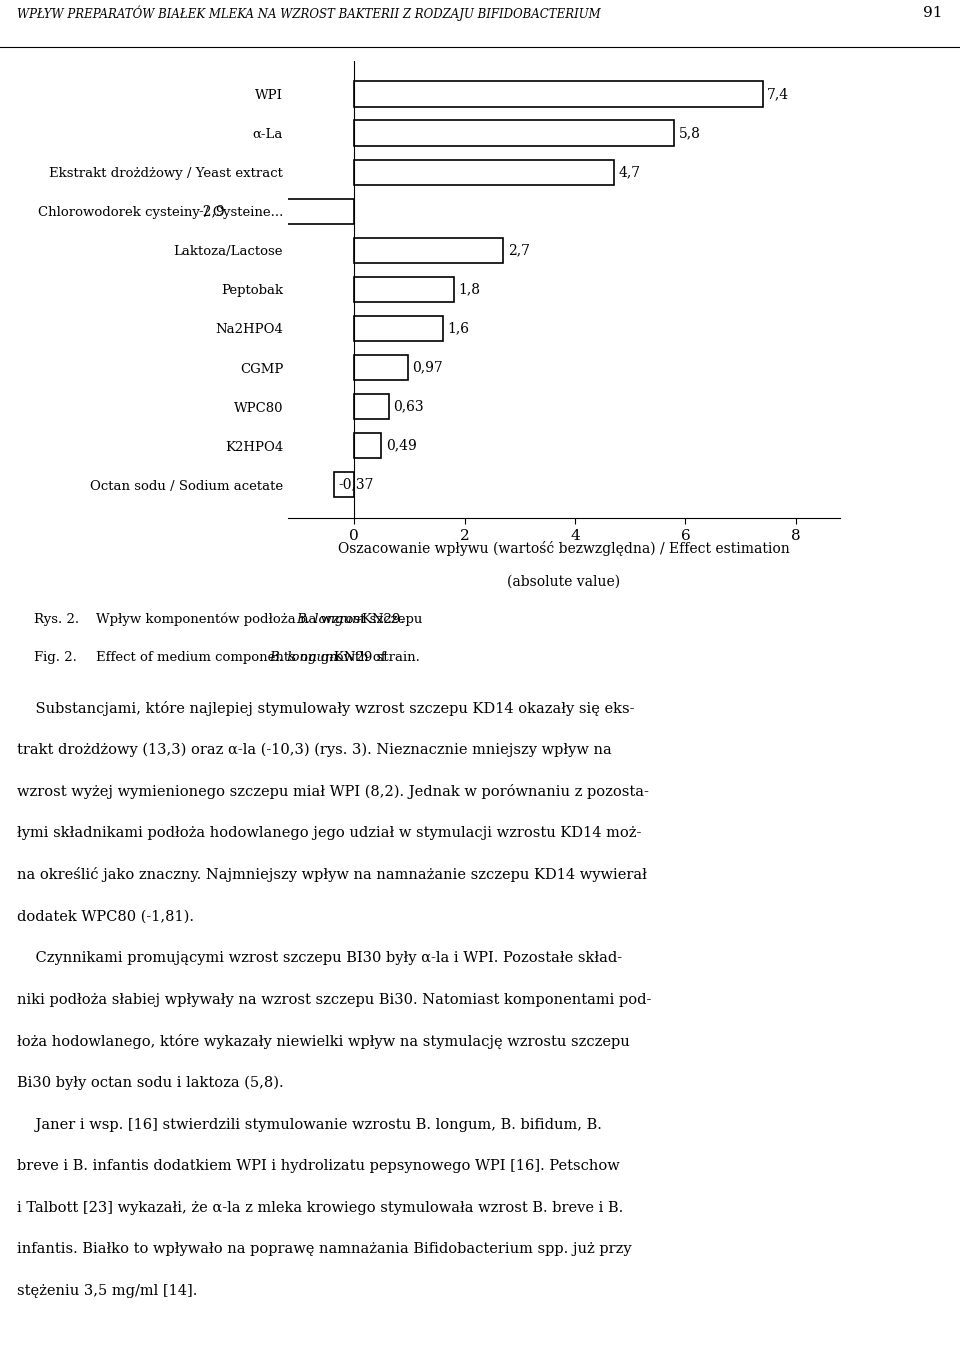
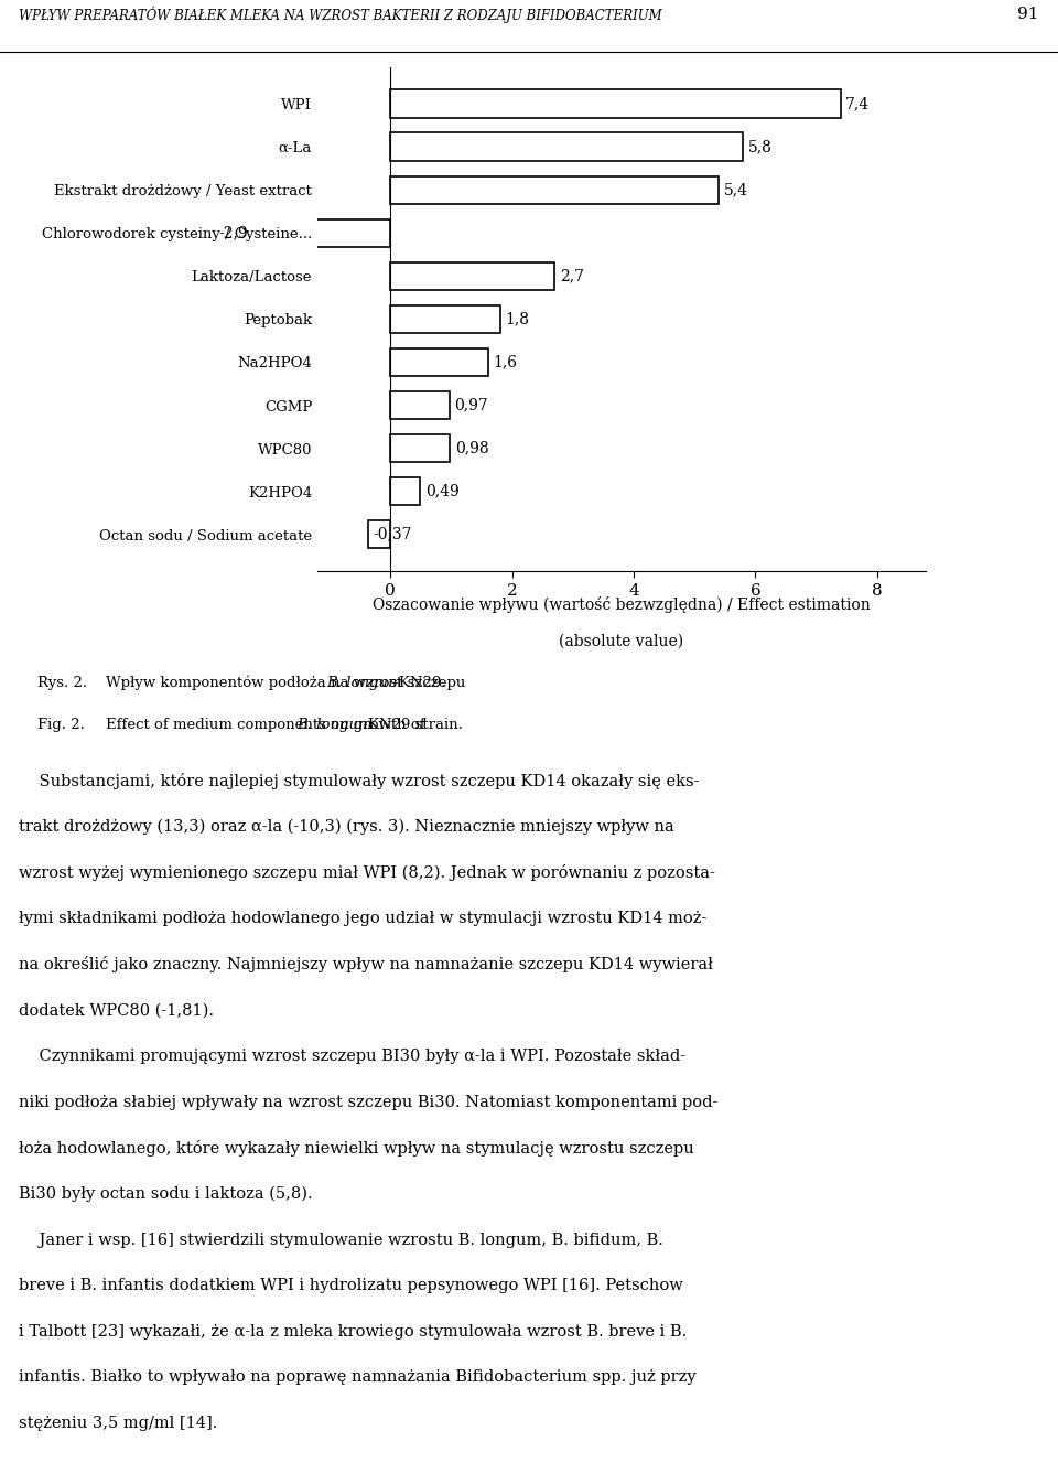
Ekstrakt drożdżowy / Yeast extract: 4,7 -> 5,4
WPC80: 0,63 -> 0,98
